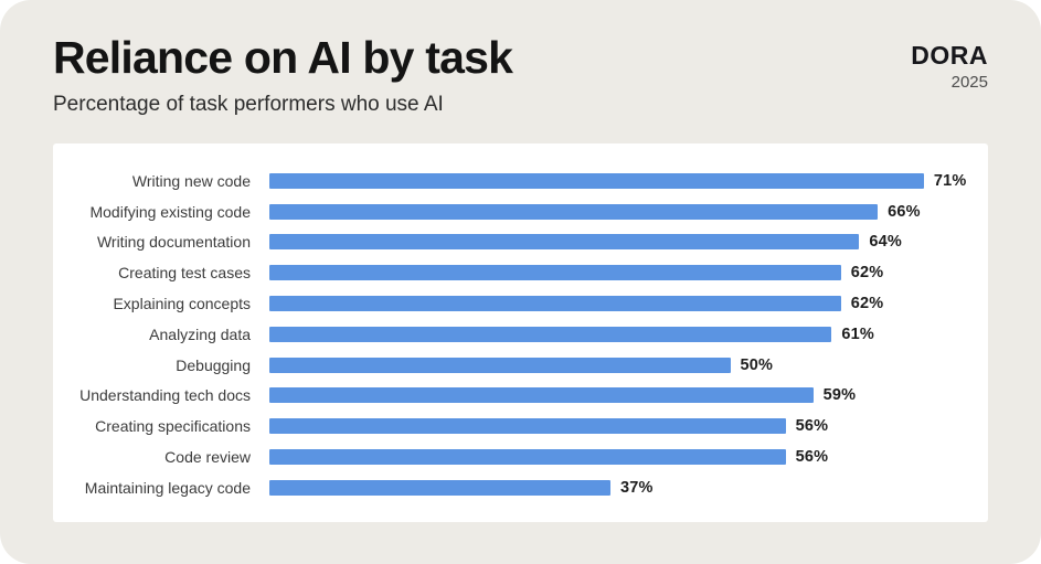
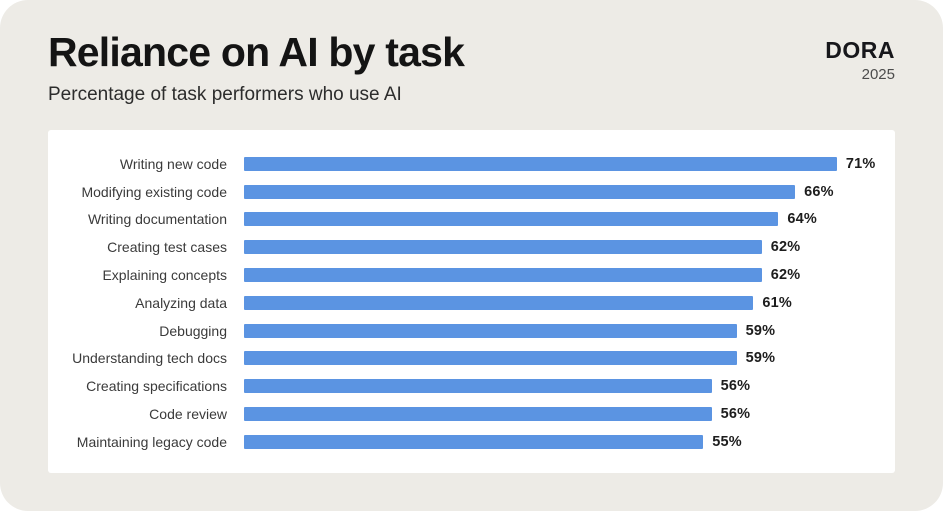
Debugging: 50% -> 59%
Maintaining legacy code: 37% -> 55%
